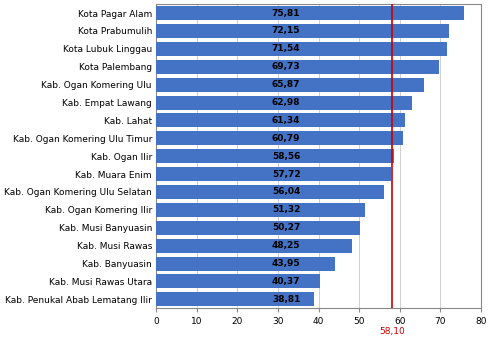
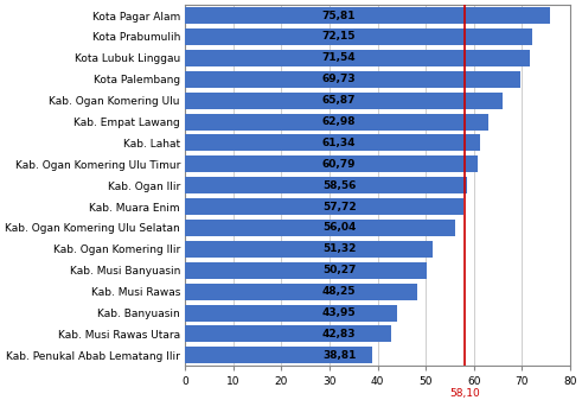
Kab. Musi Rawas Utara: 40,37 -> 42,83
